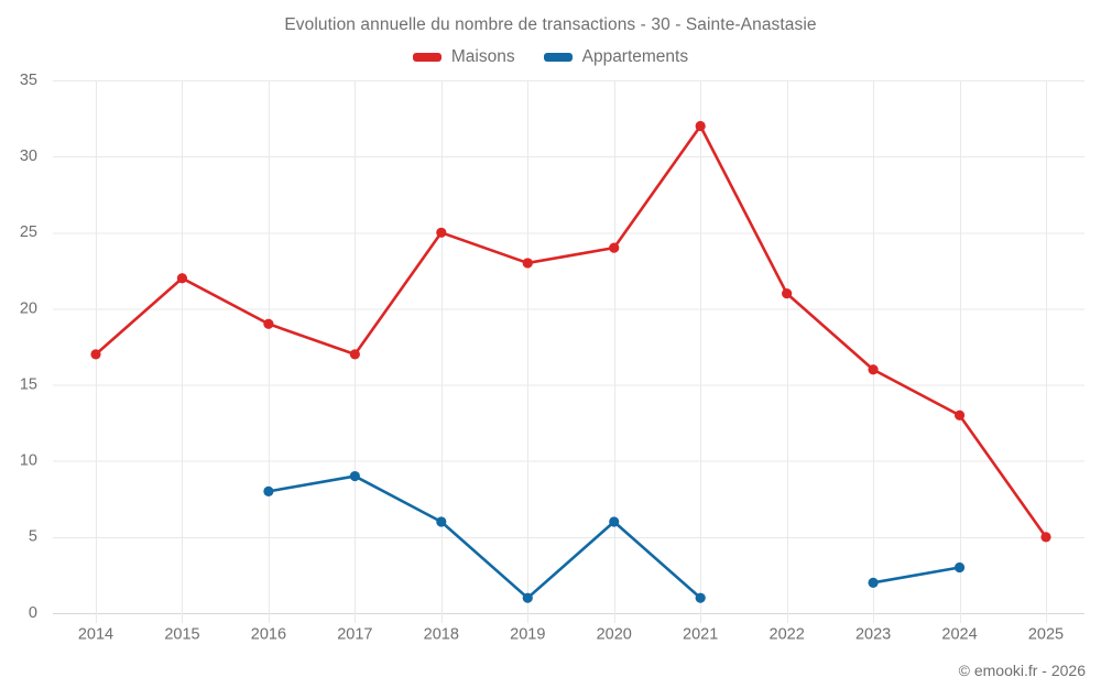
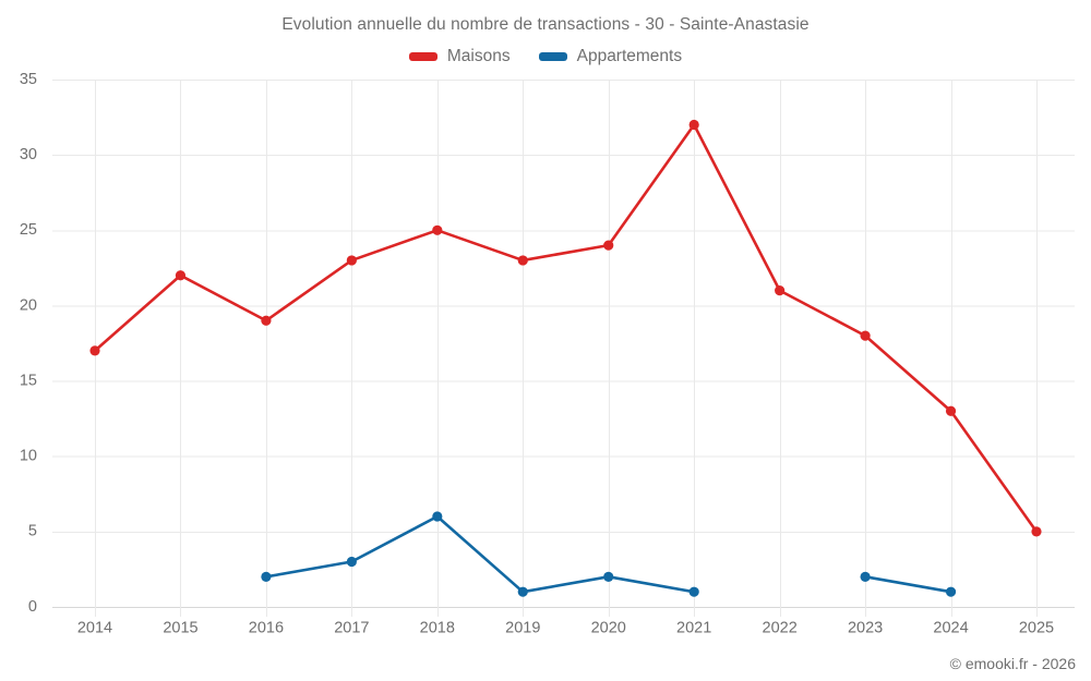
Appartements/2016: 8 -> 2
Maisons/2017: 17 -> 23
Appartements/2017: 9 -> 3
Appartements/2020: 6 -> 2
Maisons/2023: 16 -> 18
Appartements/2024: 3 -> 1
